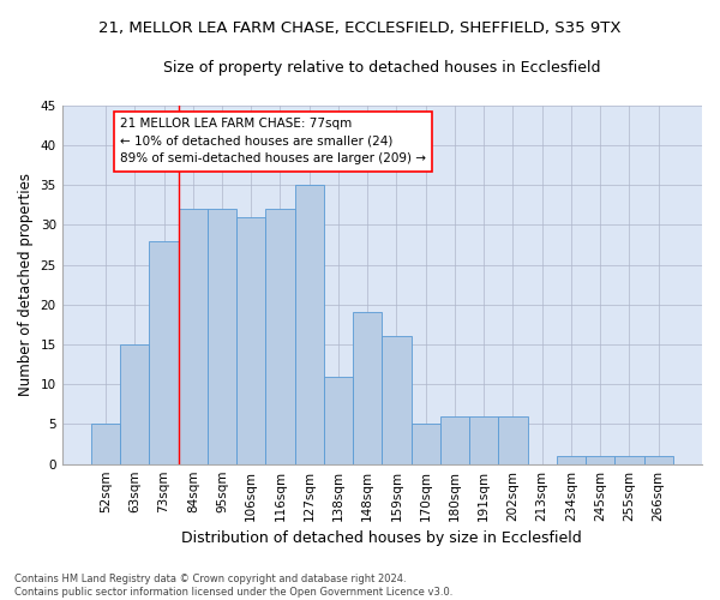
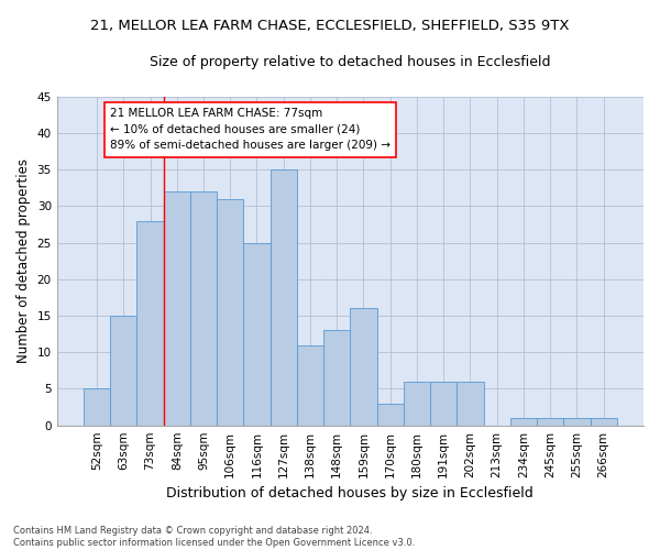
116sqm: 32 -> 25
148sqm: 19 -> 13
170sqm: 5 -> 3
